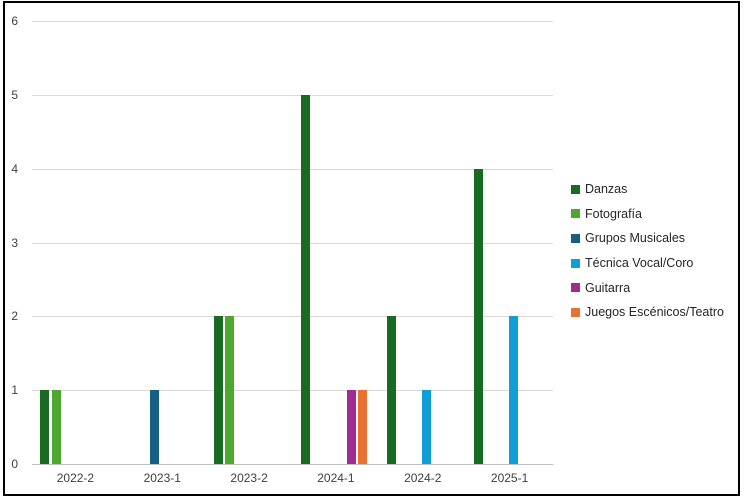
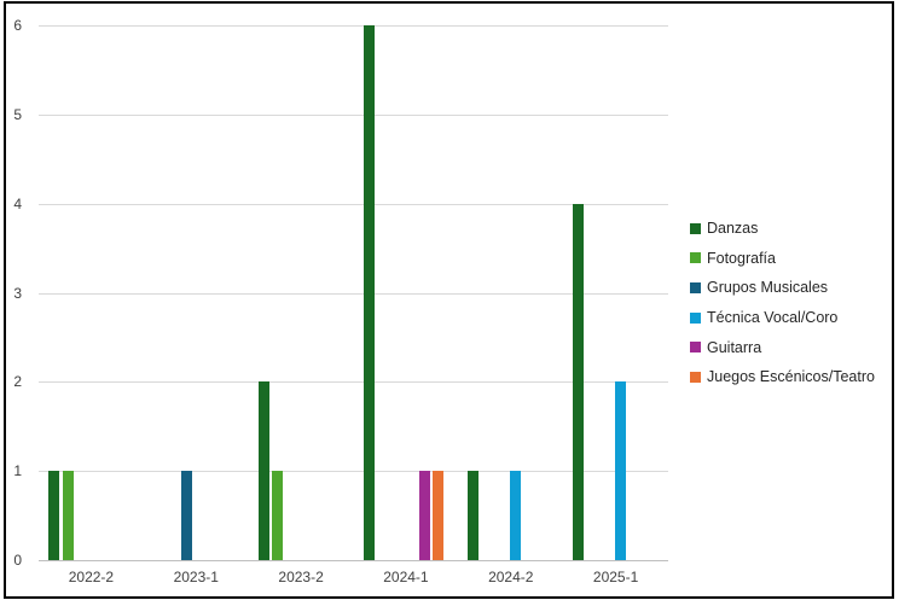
Fotografía/2023-2: 2 -> 1
Danzas/2024-1: 5 -> 6
Danzas/2024-2: 2 -> 1
